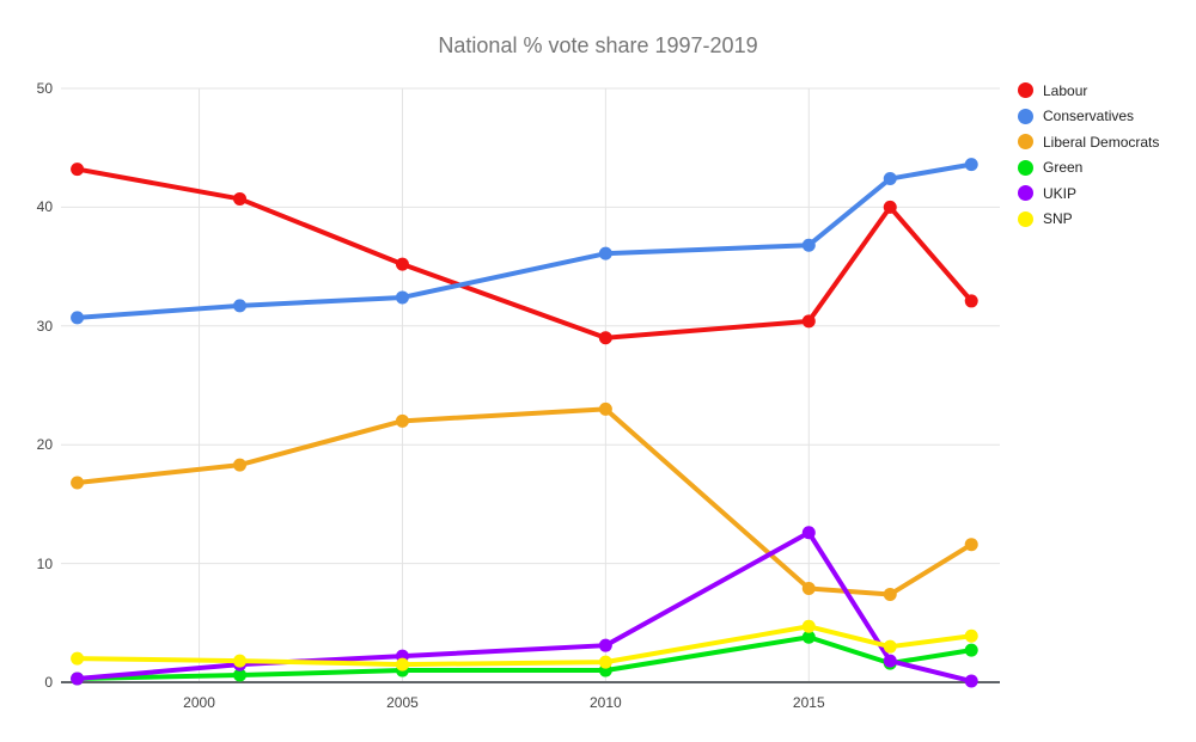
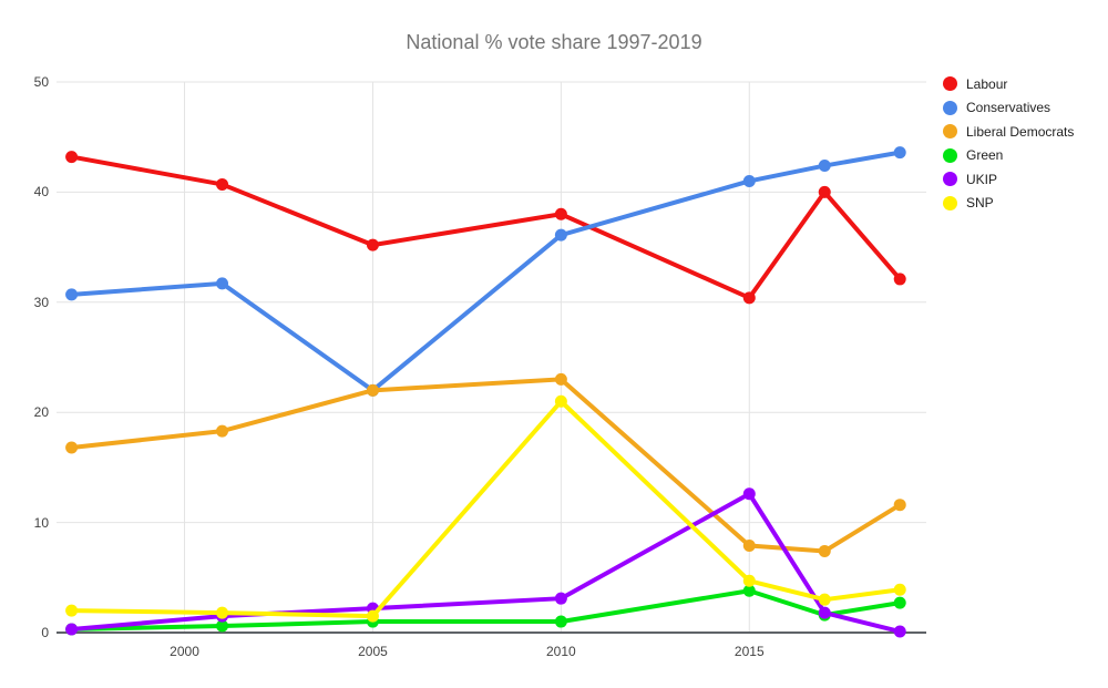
Conservatives/2005: 32 -> 22
Labour/2010: 29 -> 38
SNP/2010: 2 -> 21
Conservatives/2015: 37 -> 41
